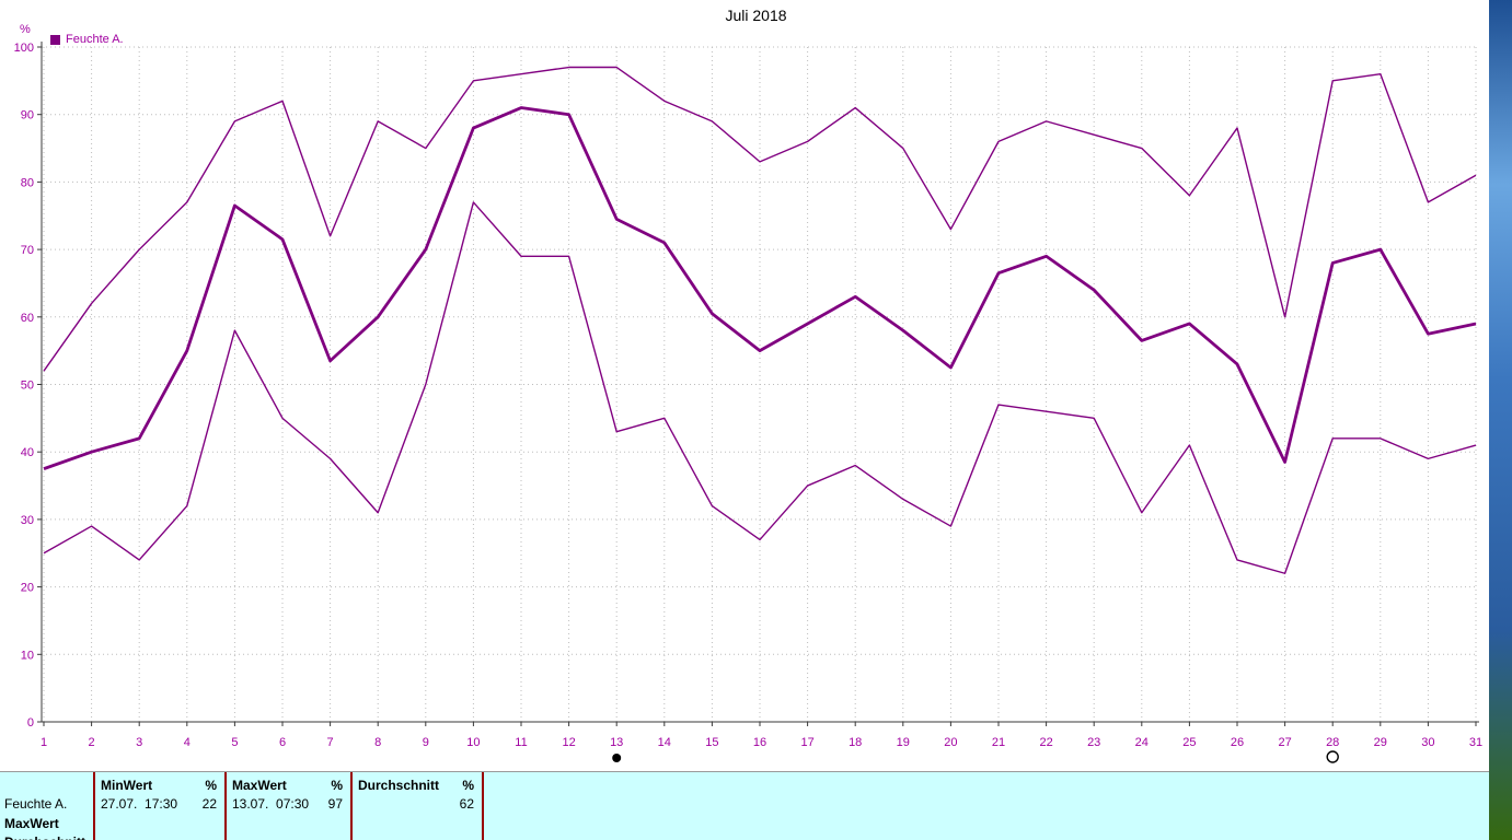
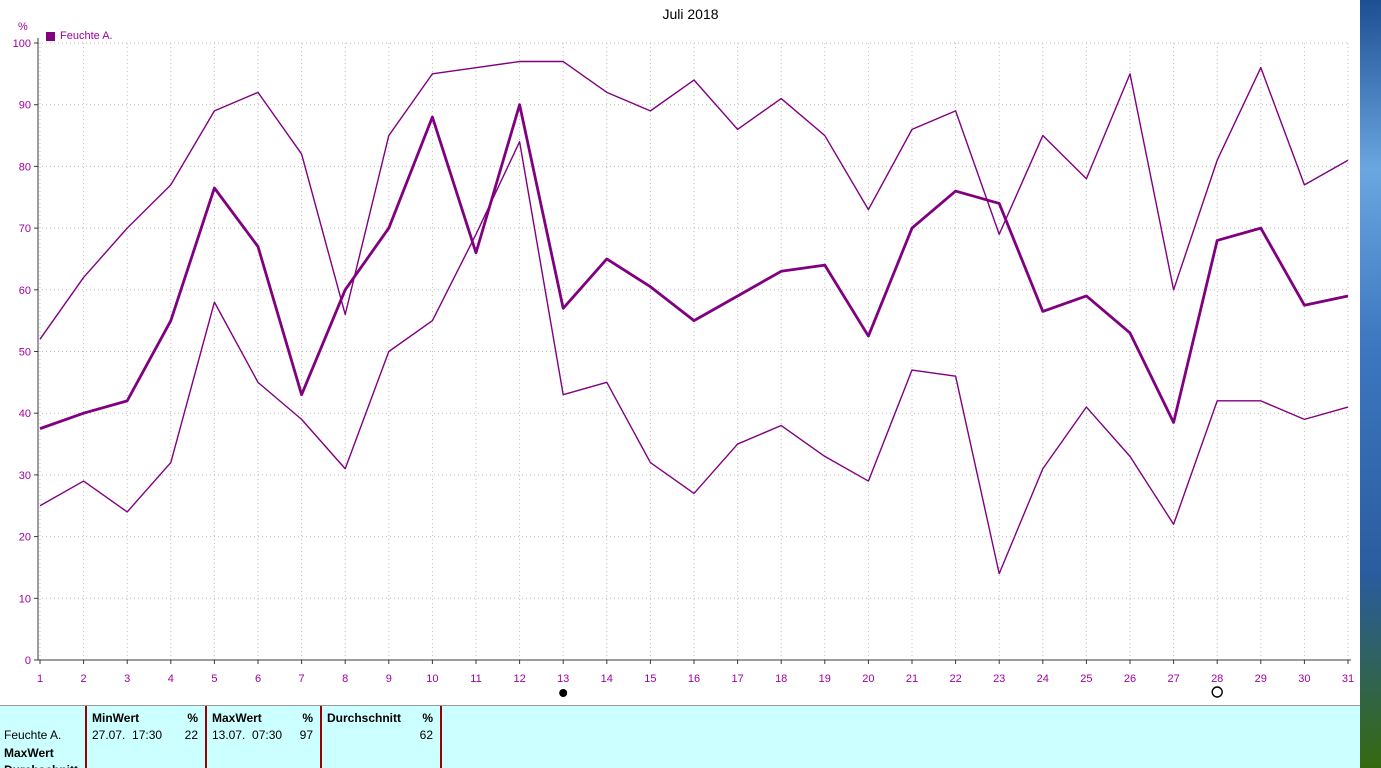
Durchschnitt/6: 72 -> 67
MaxWert/7: 72 -> 82
Durchschnitt/7: 54 -> 43
MaxWert/8: 89 -> 56
MinWert/10: 77 -> 55
Durchschnitt/11: 91 -> 66
MinWert/12: 69 -> 84
Durchschnitt/13: 74 -> 57
Durchschnitt/14: 71 -> 65
MaxWert/16: 83 -> 94
Durchschnitt/19: 58 -> 64
Durchschnitt/21: 66 -> 70
Durchschnitt/22: 69 -> 76
MaxWert/23: 87 -> 69
Durchschnitt/23: 64 -> 74
MinWert/23: 45 -> 14
MaxWert/26: 88 -> 95
MinWert/26: 24 -> 33
MaxWert/28: 95 -> 81
